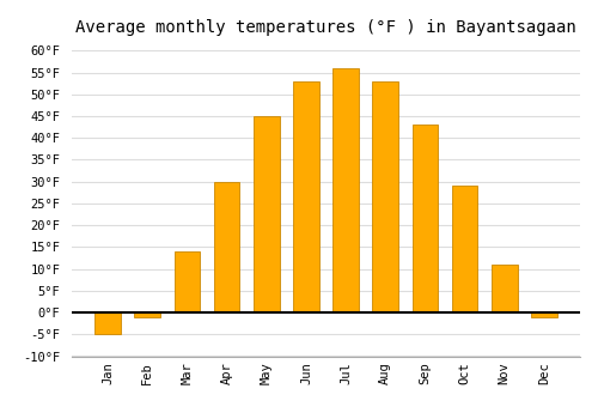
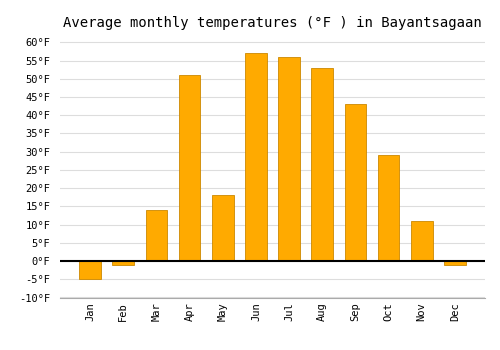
Apr: 30°F -> 51°F
May: 45°F -> 18°F
Jun: 53°F -> 57°F
